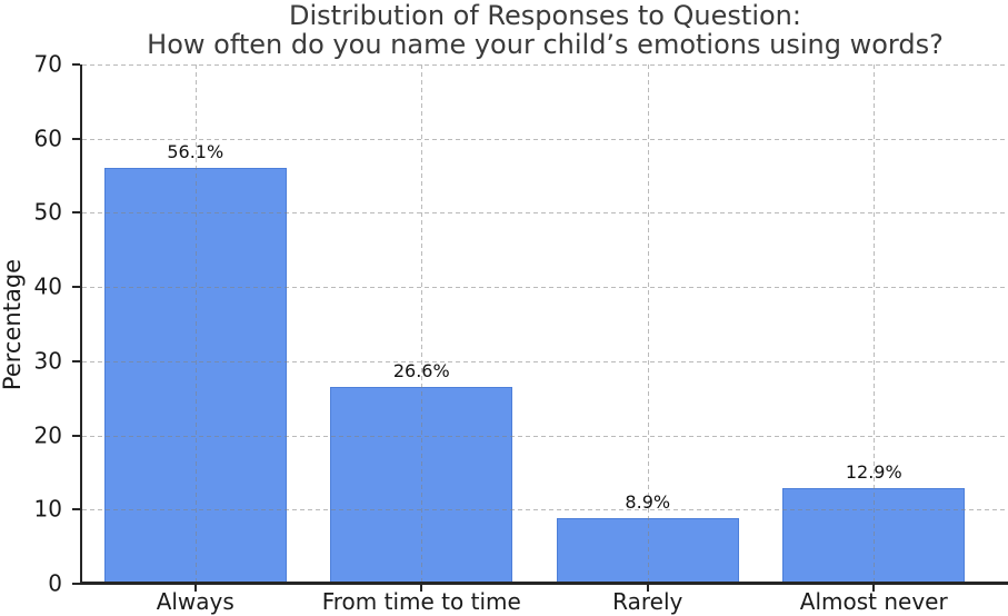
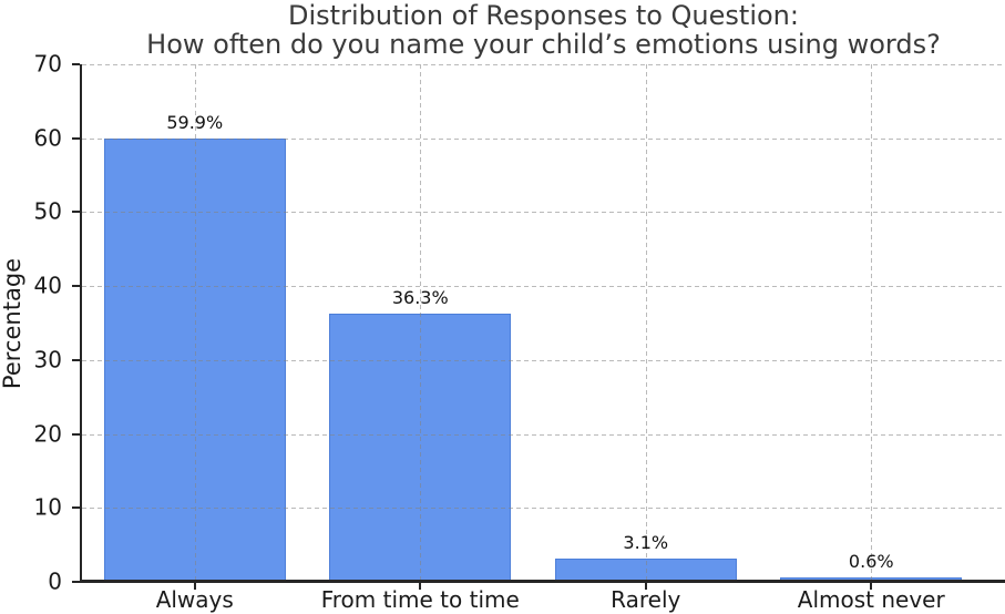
Always: 56.1% -> 59.9%
From time to time: 26.6% -> 36.3%
Rarely: 8.9% -> 3.1%
Almost never: 12.9% -> 0.6%
